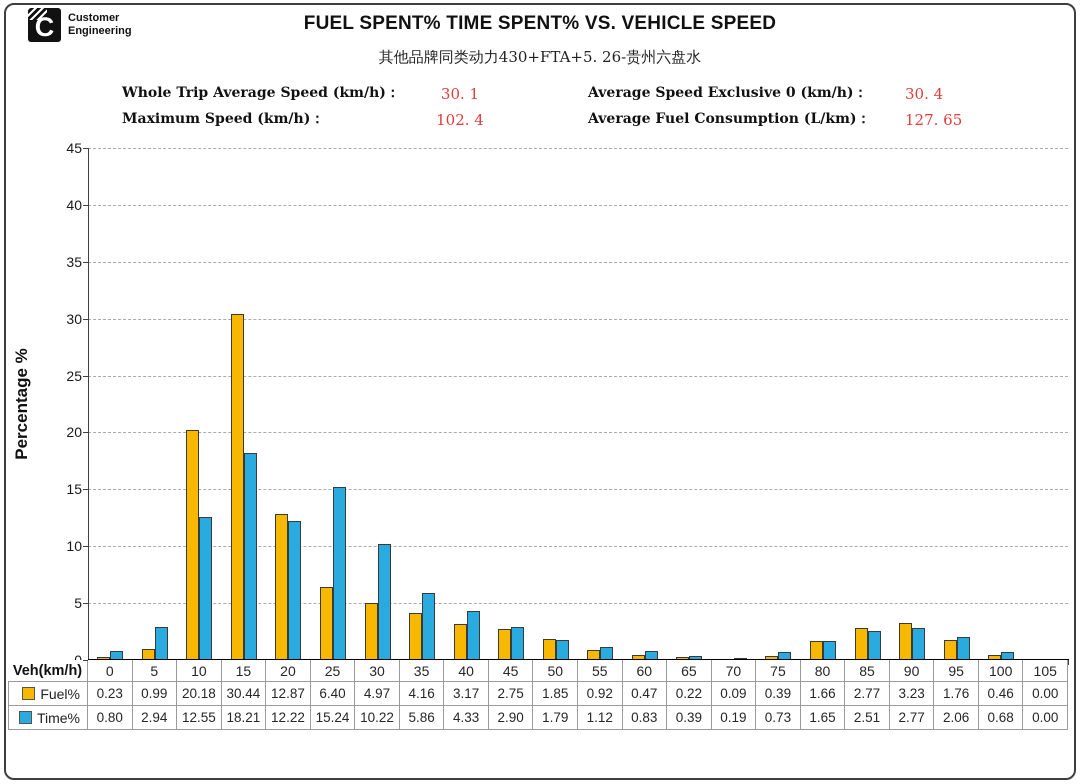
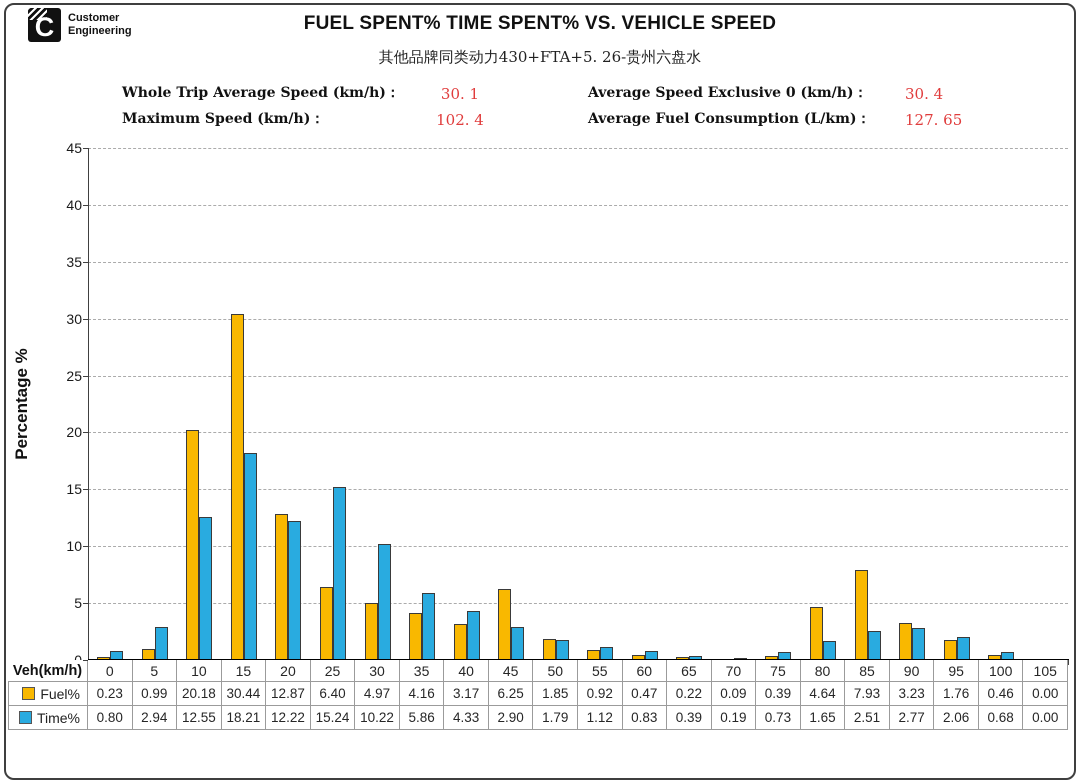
Fuel%/45: 2.75 -> 6.25
Fuel%/80: 1.66 -> 4.64
Fuel%/85: 2.77 -> 7.93
